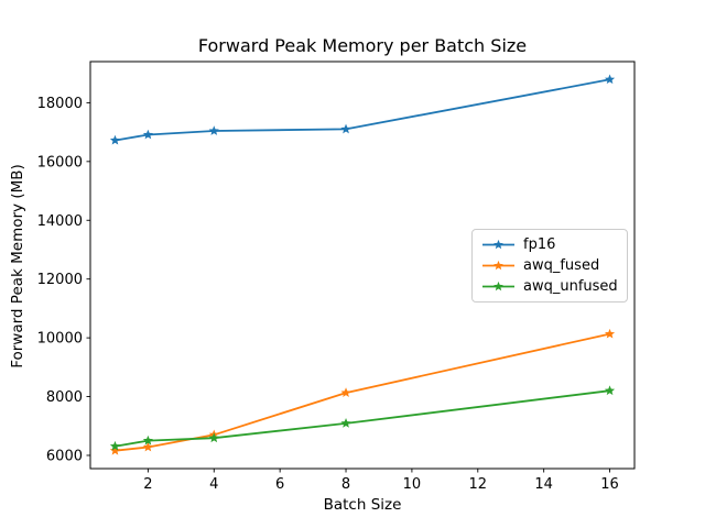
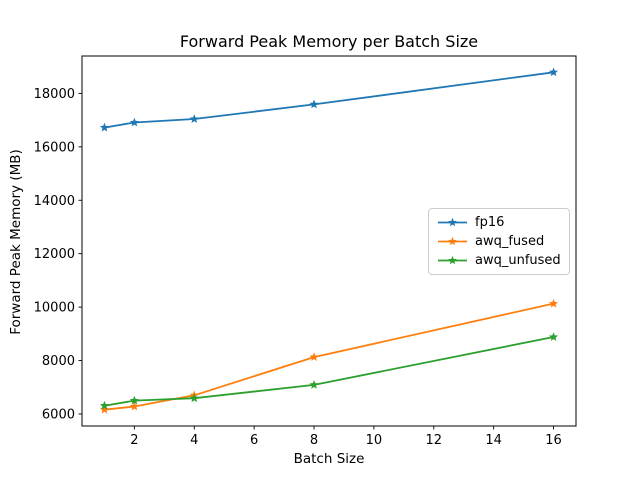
fp16/8: 17100 -> 17600
awq_unfused/16: 8200 -> 8900
